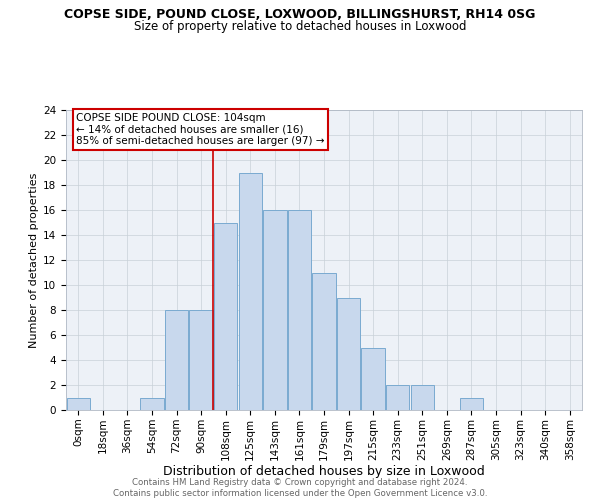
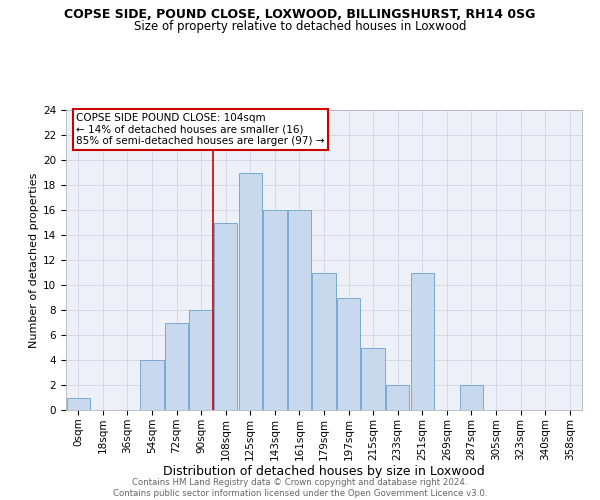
54sqm: 1 -> 4
72sqm: 8 -> 7
251sqm: 2 -> 11
287sqm: 1 -> 2
